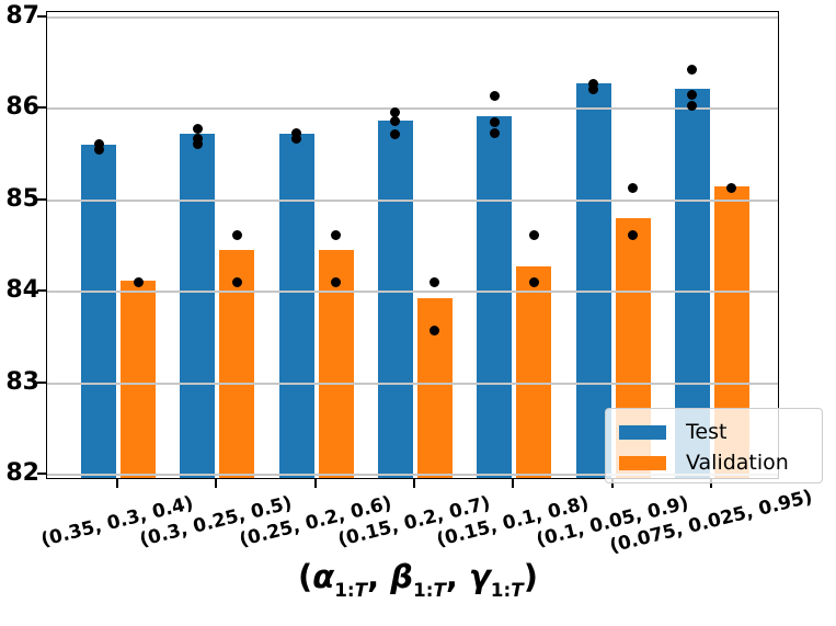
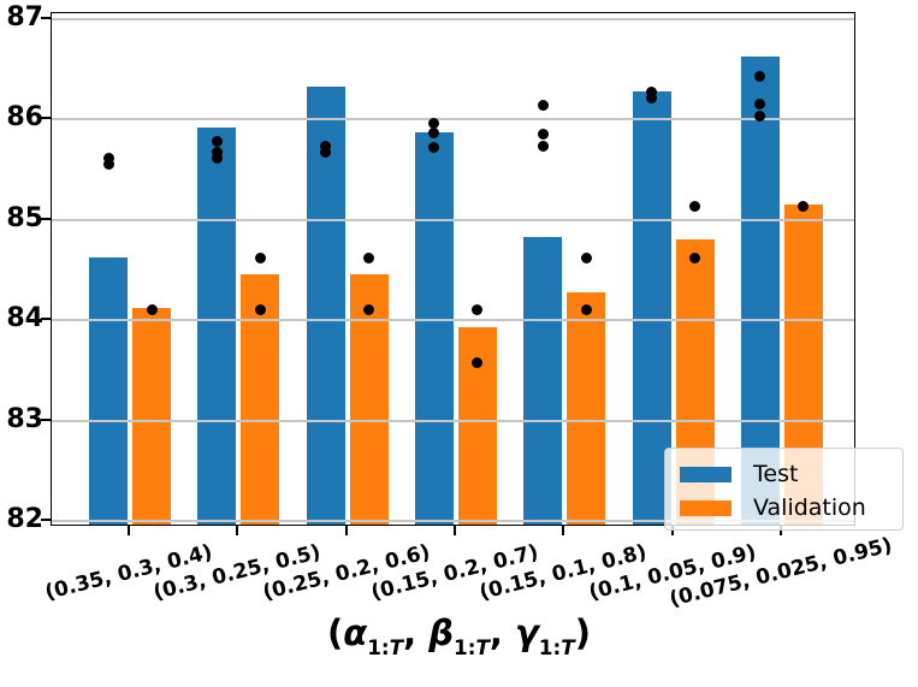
Test/(0.35, 0.3, 0.4): 85.6 -> 84.6
Test/(0.3, 0.25, 0.5): 85.7 -> 85.9
Test/(0.25, 0.2, 0.6): 85.7 -> 86.3
Test/(0.15, 0.1, 0.8): 85.9 -> 84.8
Test/(0.075, 0.025, 0.95): 86.2 -> 86.6
